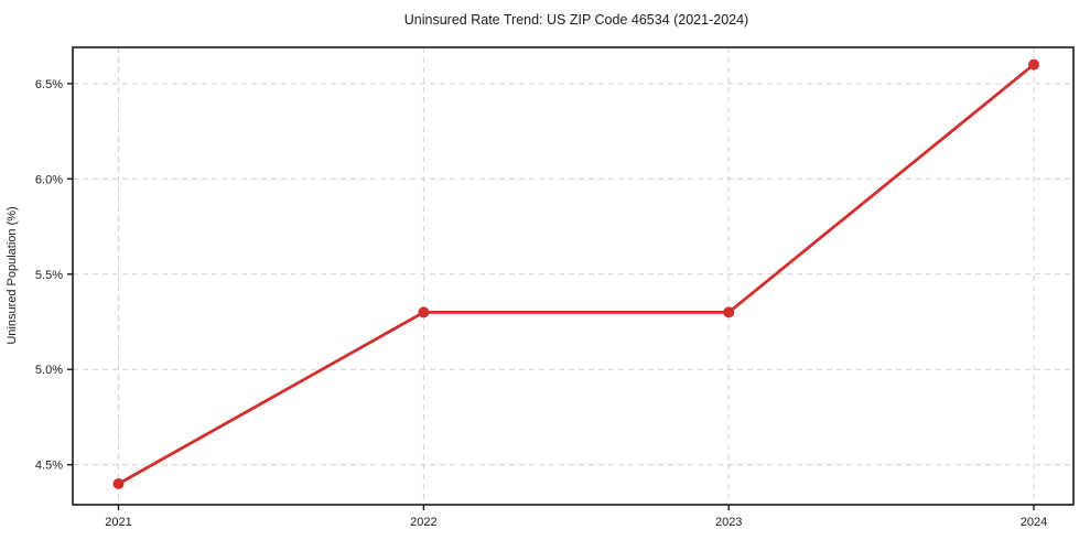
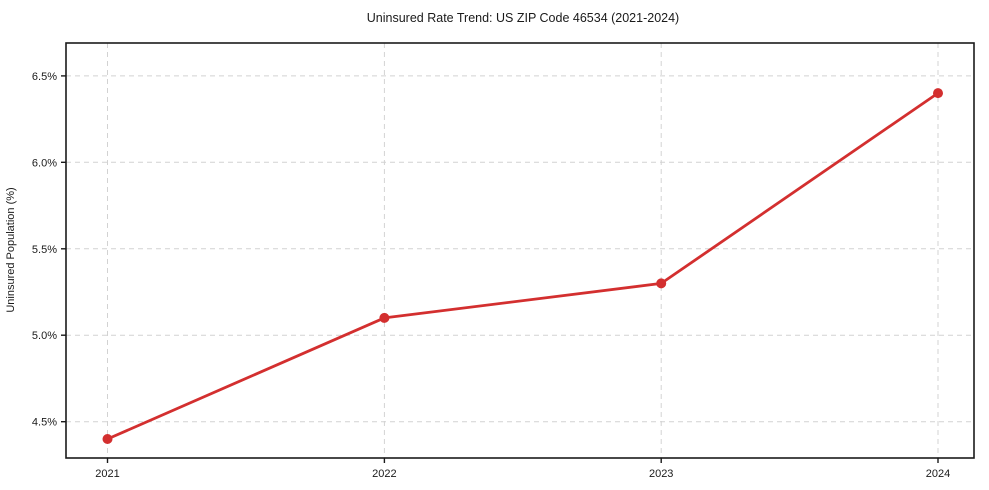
2022: 5.3% -> 5.1%
2024: 6.6% -> 6.4%
